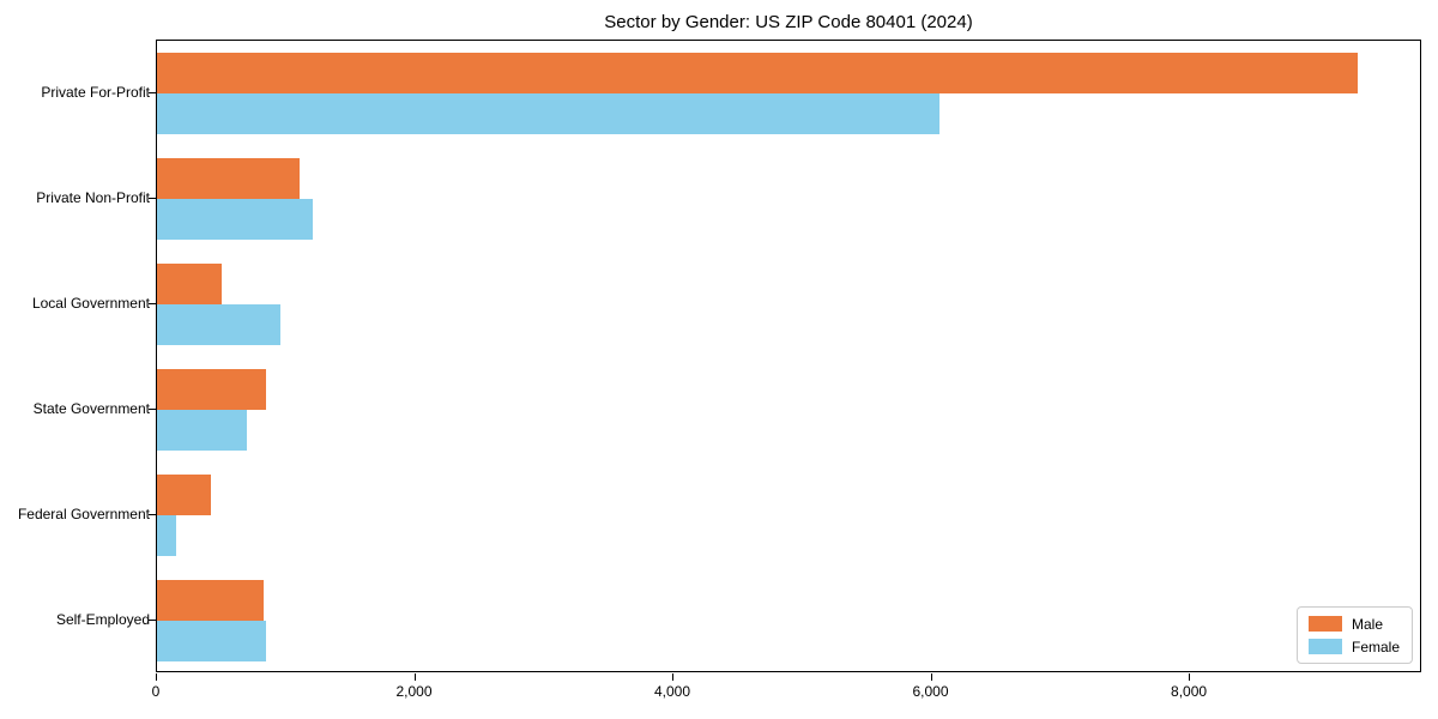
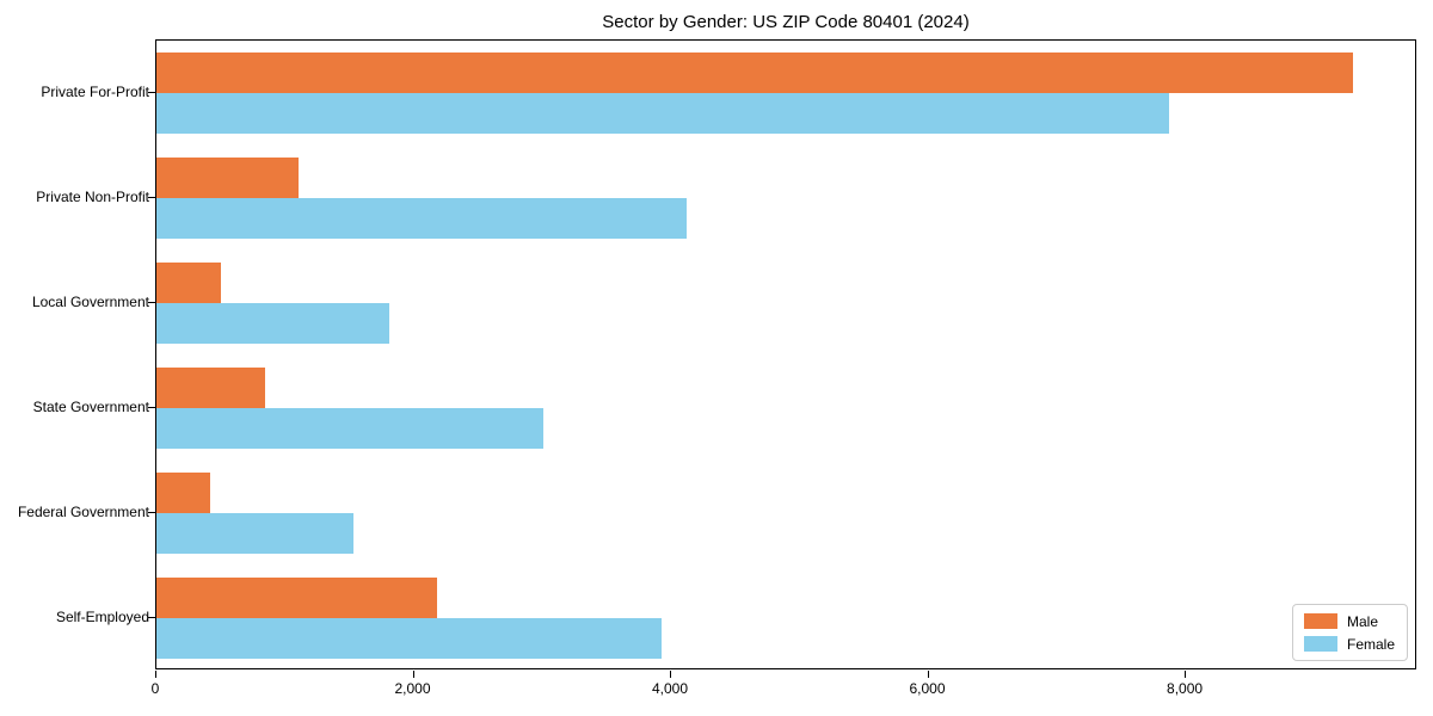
Female/Private For-Profit: 6060 -> 7870
Female/Private Non-Profit: 1210 -> 4120
Female/Local Government: 960 -> 1810
Female/State Government: 700 -> 3010
Female/Federal Government: 150 -> 1530
Male/Self-Employed: 830 -> 2180
Female/Self-Employed: 840 -> 3930
